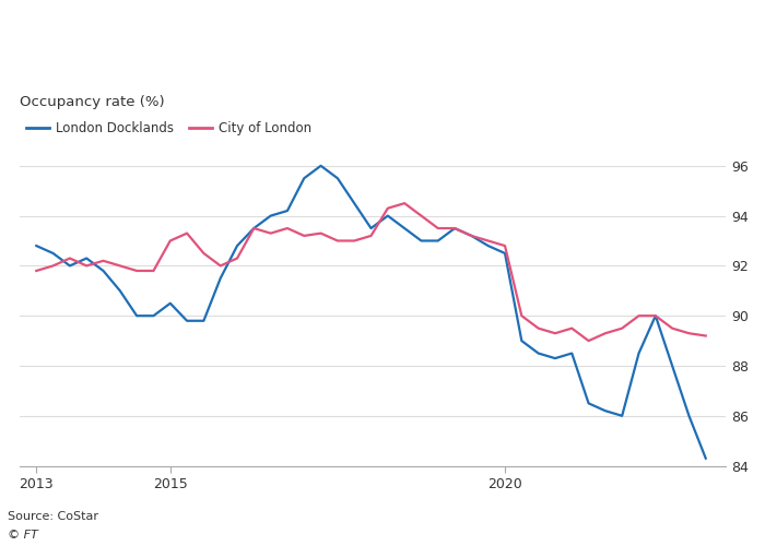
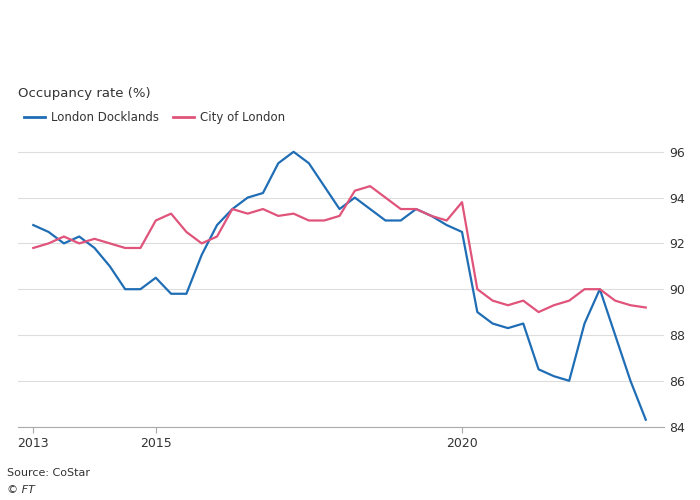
City of London/2020: 92.8 -> 93.8
